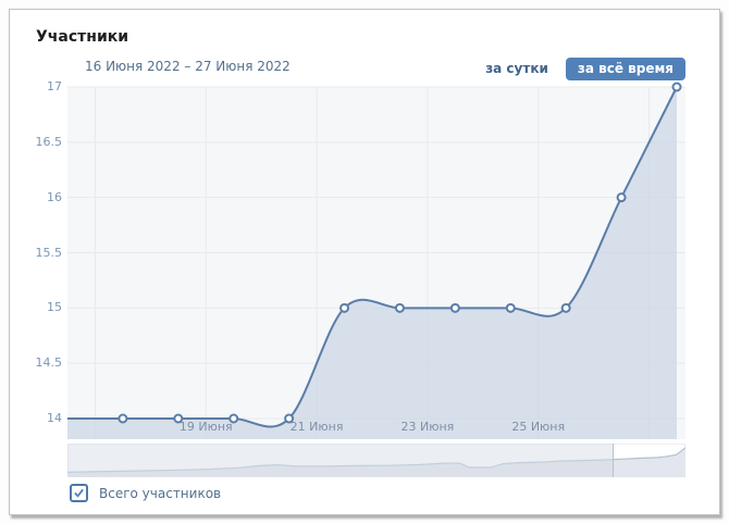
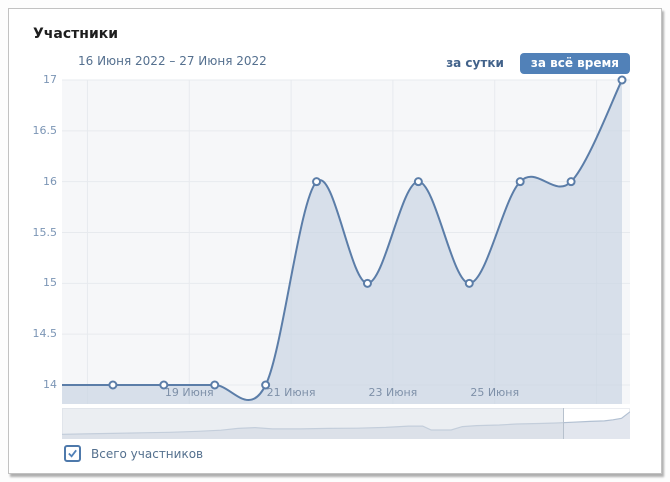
21 Июня: 15 -> 16
23 Июня: 15 -> 16
25 Июня: 15 -> 16
